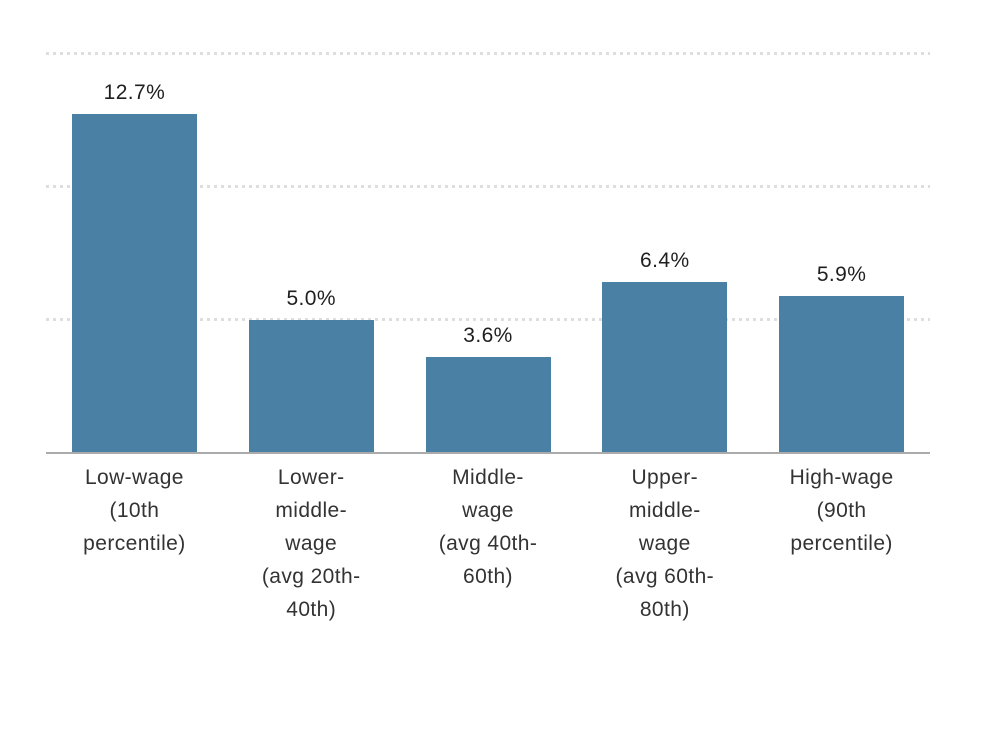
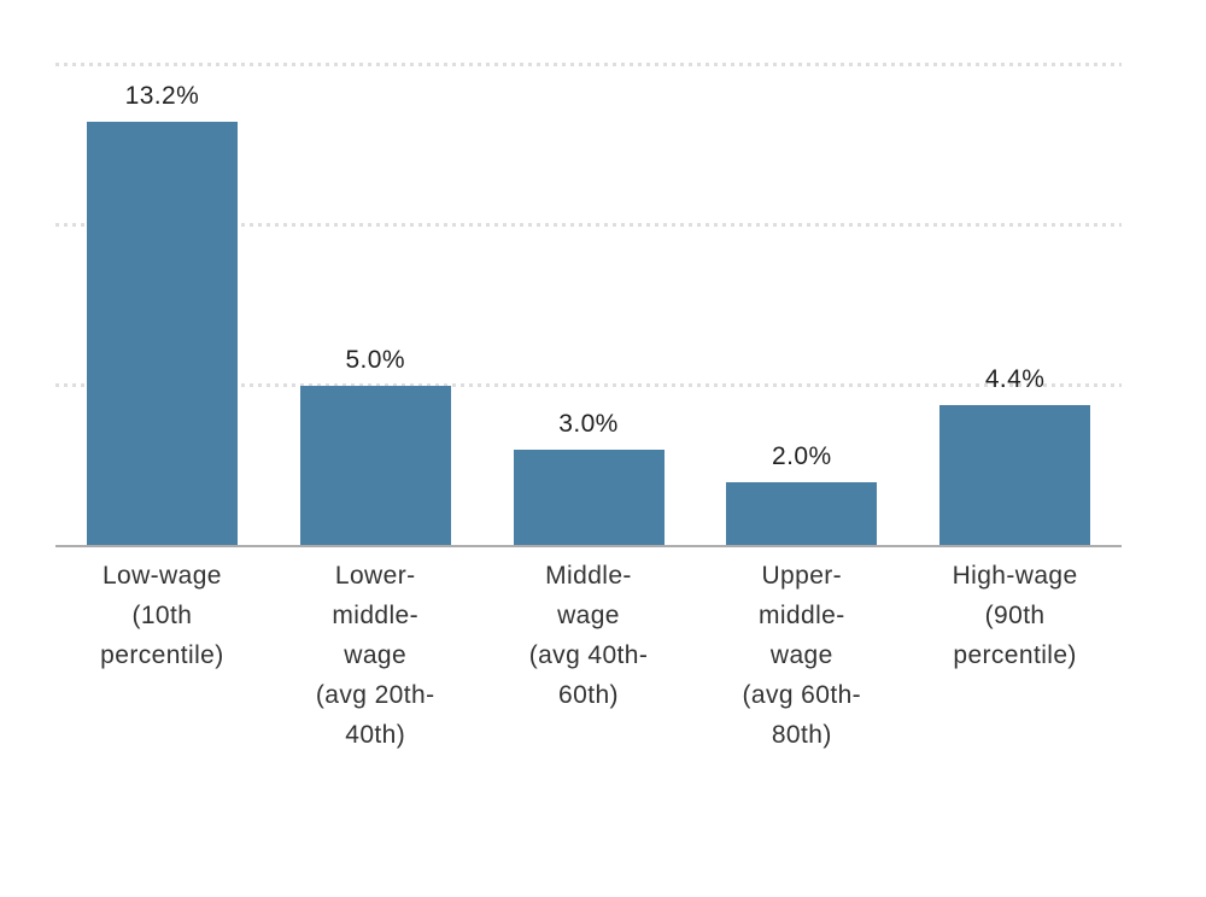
Low-wage (10th percentile): 12.7% -> 13.2%
Middle- wage (avg 40th- 60th): 3.6% -> 3.0%
Upper- middle- wage (avg 60th- 80th): 6.4% -> 2.0%
High-wage (90th percentile): 5.9% -> 4.4%
